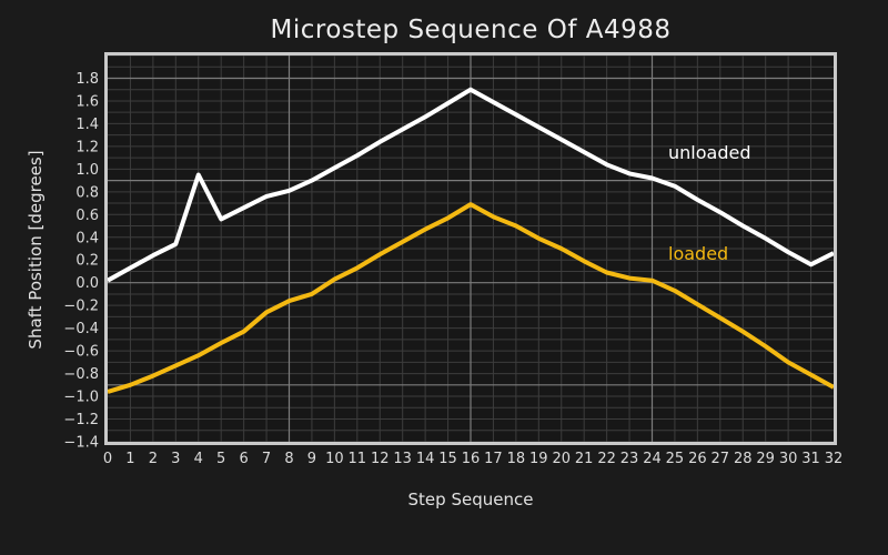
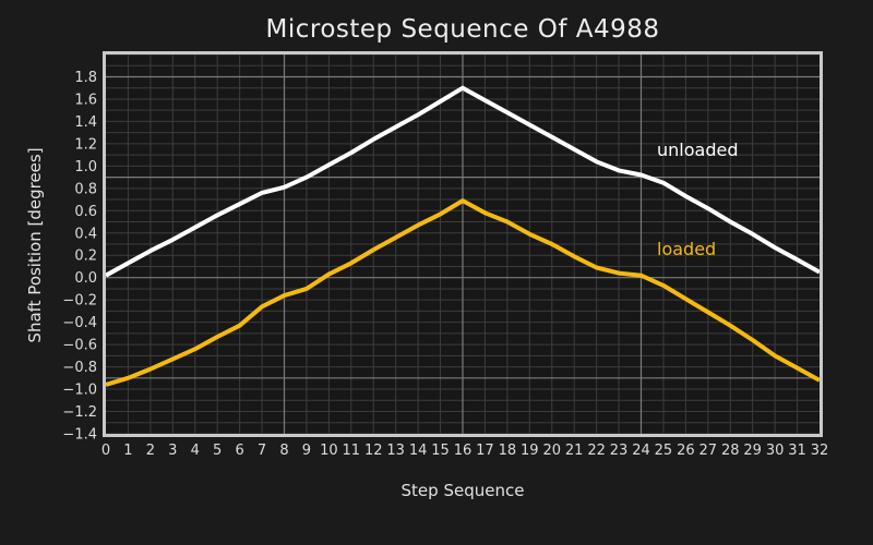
unloaded/4: 0.95 -> 0.45
unloaded/32: 0.26 -> 0.05
